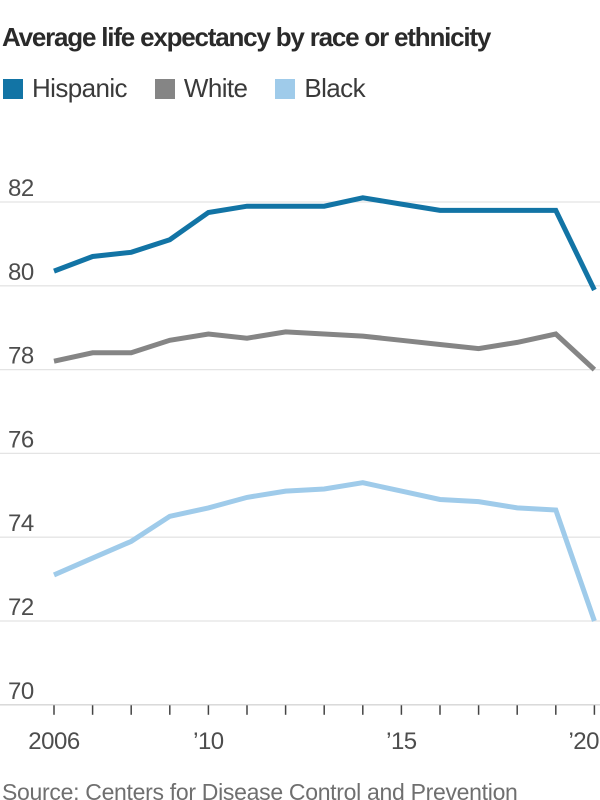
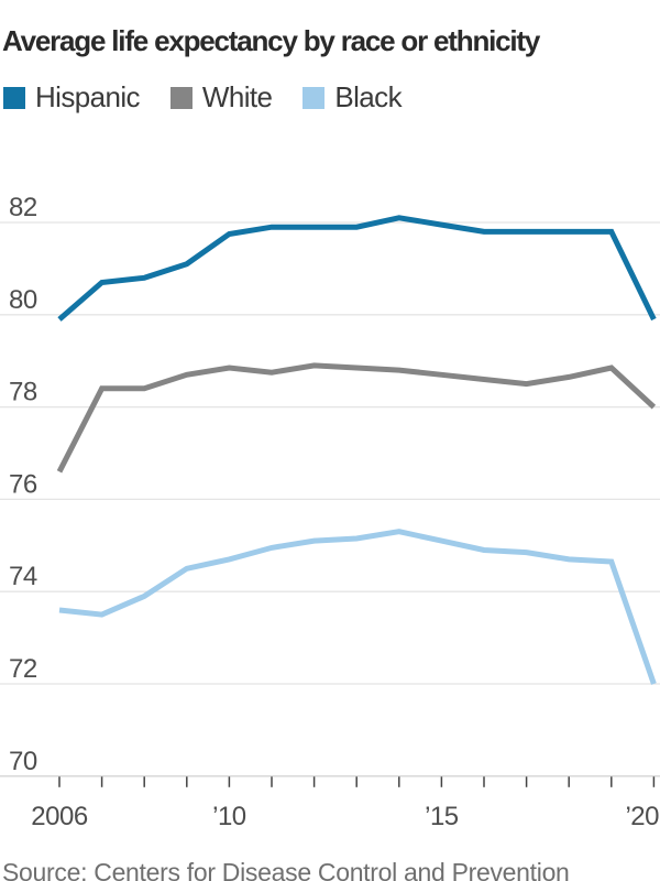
Hispanic/2006: 80.3 -> 79.9
White/2006: 78.2 -> 76.6
Black/2006: 73.1 -> 73.6
